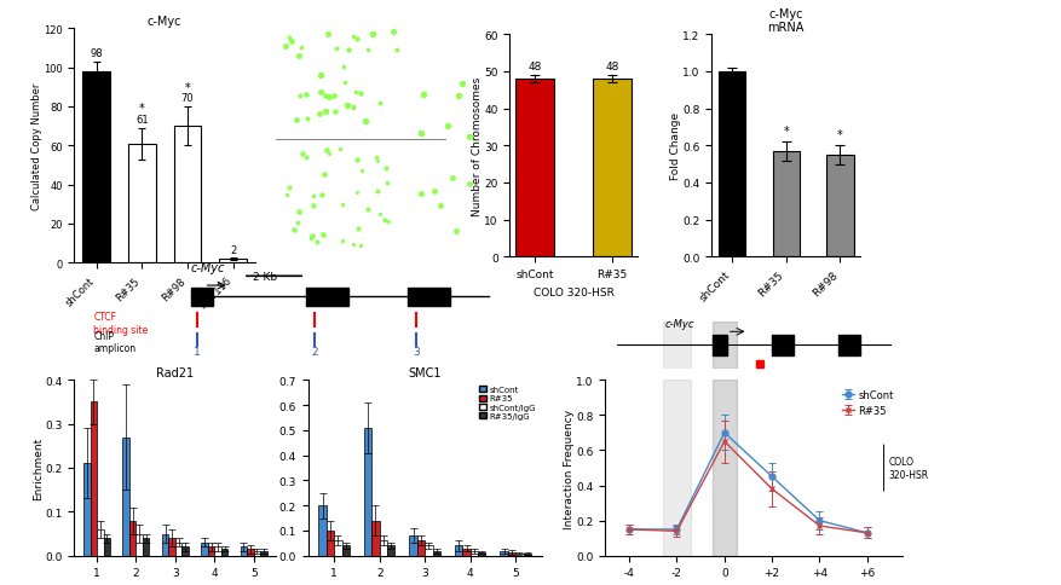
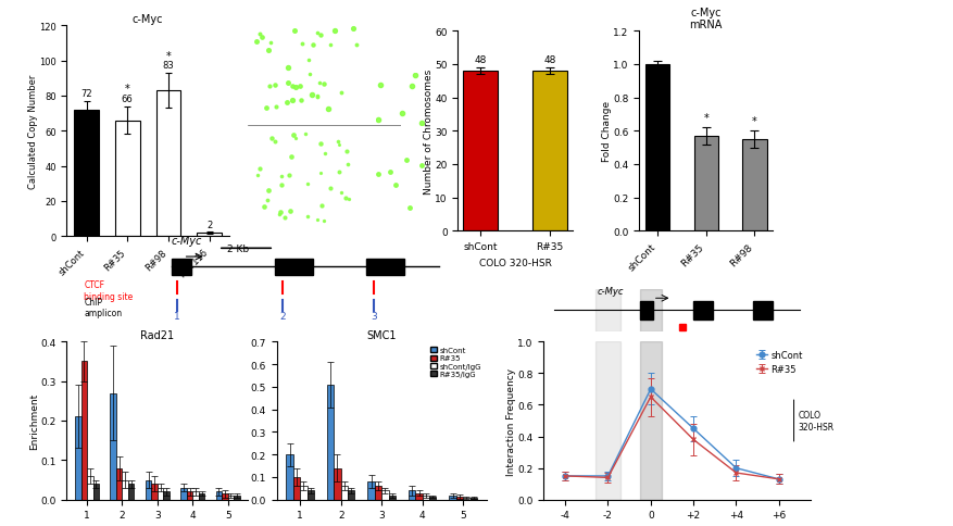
c-Myc/shCont: 98 -> 72
c-Myc/R#35: 61 -> 66
c-Myc/R#98: 70 -> 83
